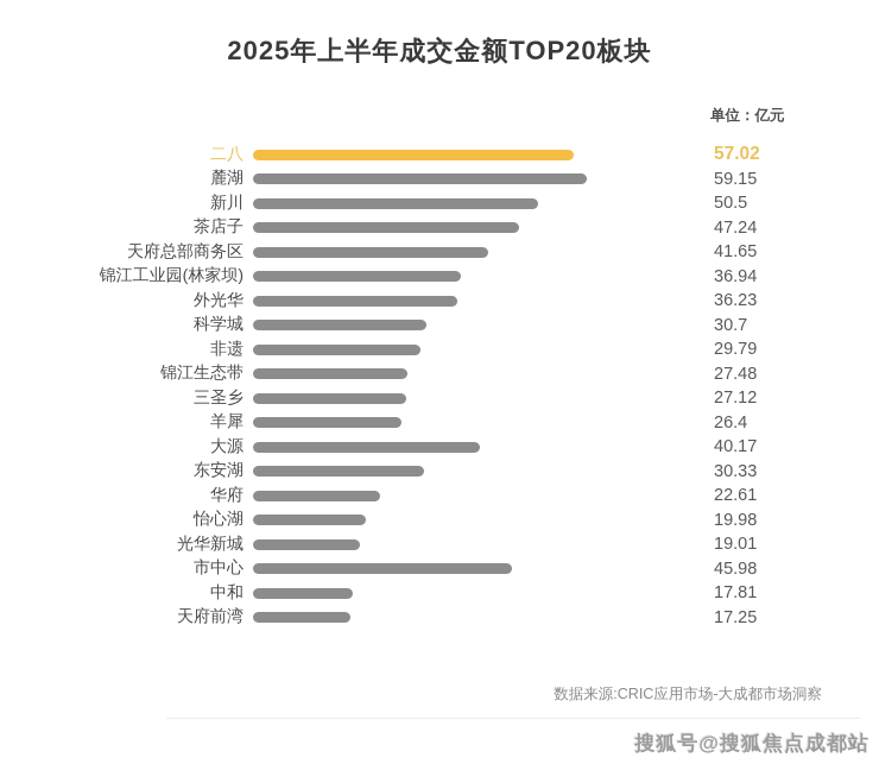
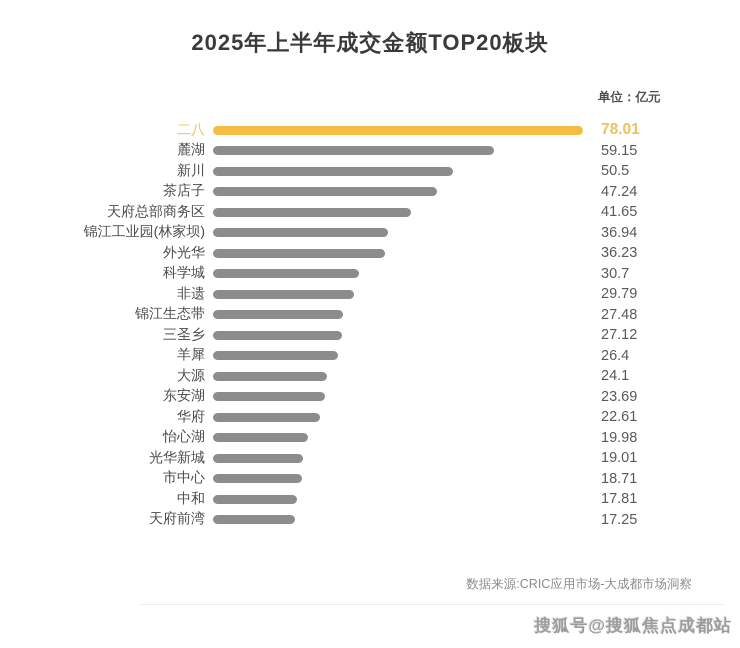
二八: 57.02 -> 78.01
大源: 40.17 -> 24.1
东安湖: 30.33 -> 23.69
市中心: 45.98 -> 18.71
